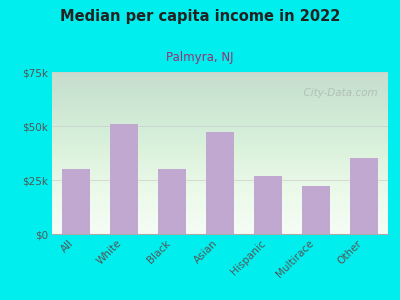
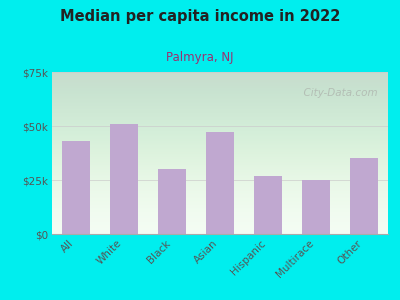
All: $30k -> $43k
Multirace: $22k -> $25k
